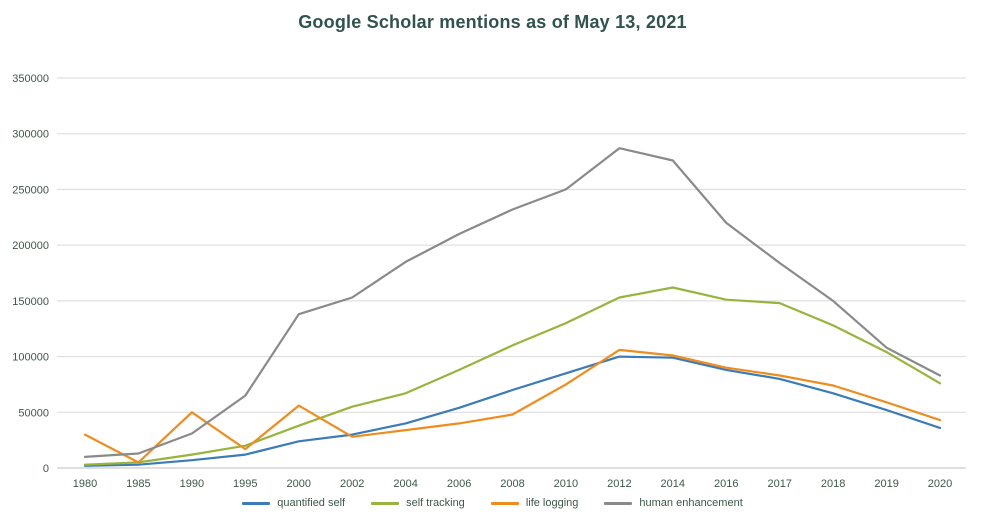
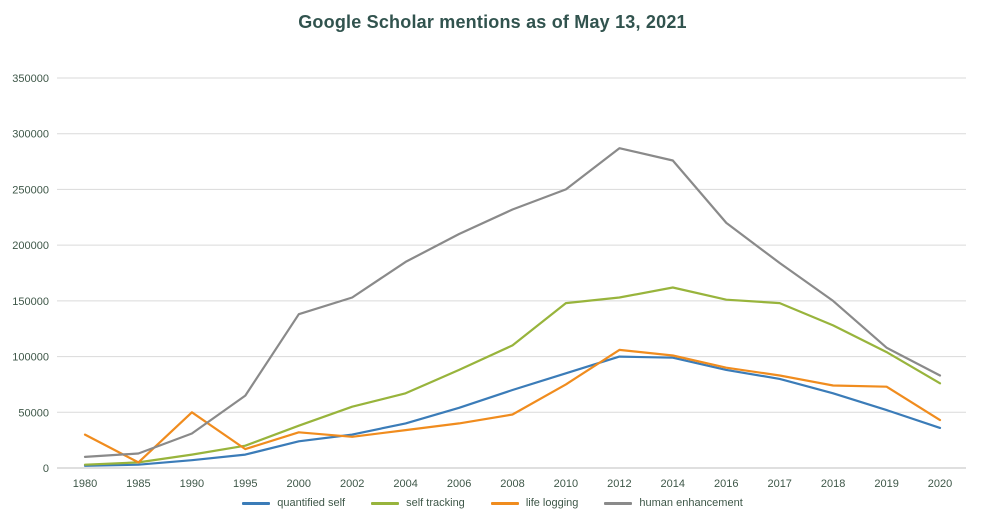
life logging/2000: 56000 -> 32000
self tracking/2010: 130000 -> 148000
life logging/2019: 59000 -> 73000
